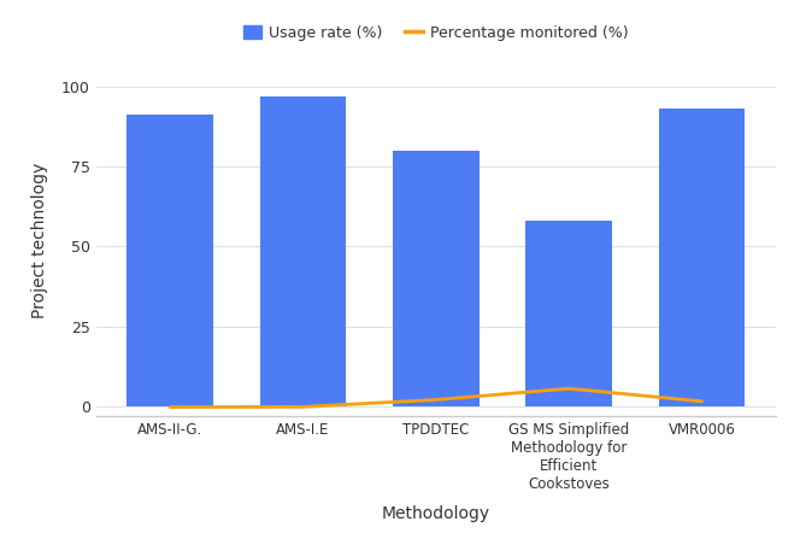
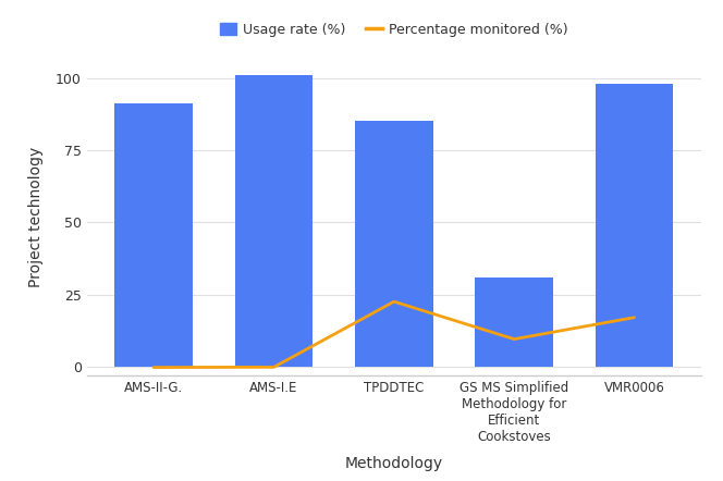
Usage rate (%)/AMS-I.E: 97 -> 101
Usage rate (%)/TPDDTEC: 80 -> 85
Percentage monitored (%)/TPDDTEC: 2.0 -> 22.5
Usage rate (%)/GS MS Simplified Methodology for Efficient Cookstoves: 58 -> 31
Percentage monitored (%)/GS MS Simplified Methodology for Efficient Cookstoves: 5.5 -> 9.5
Usage rate (%)/VMR0006: 93 -> 98
Percentage monitored (%)/VMR0006: 1.5 -> 17.0
